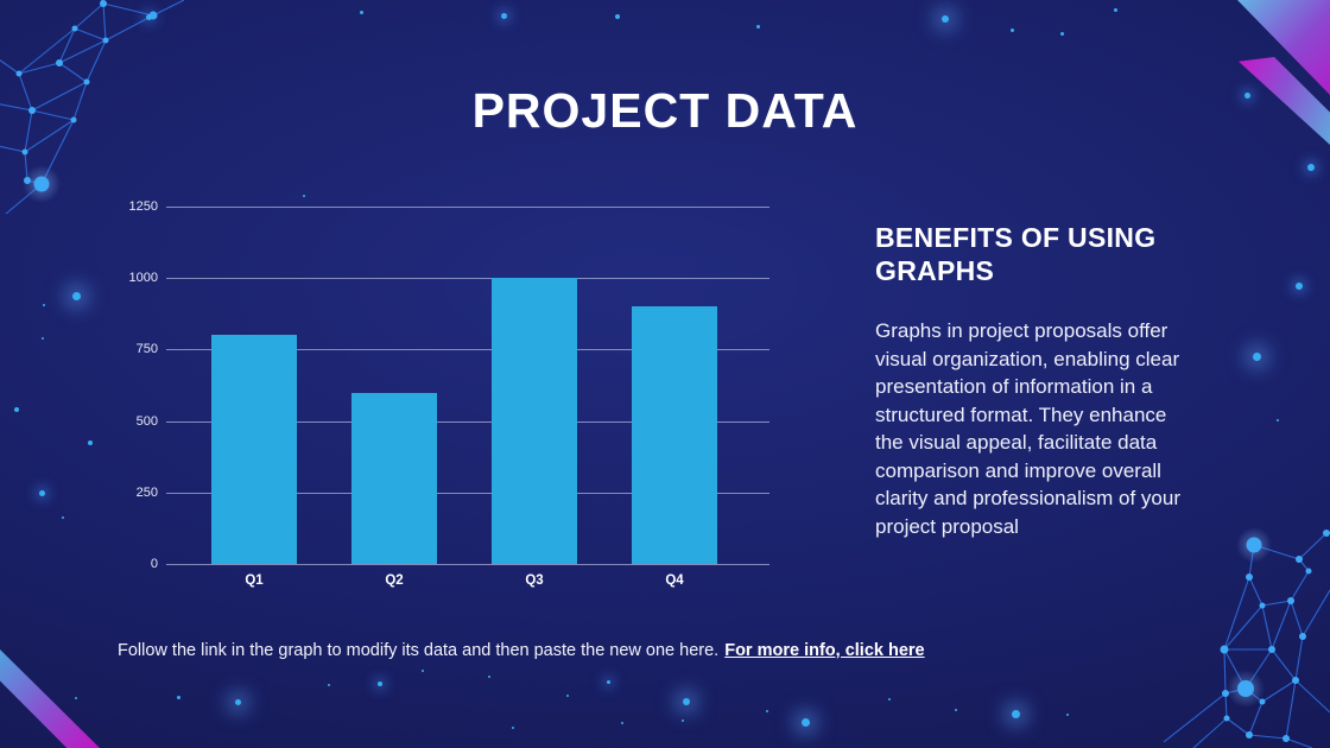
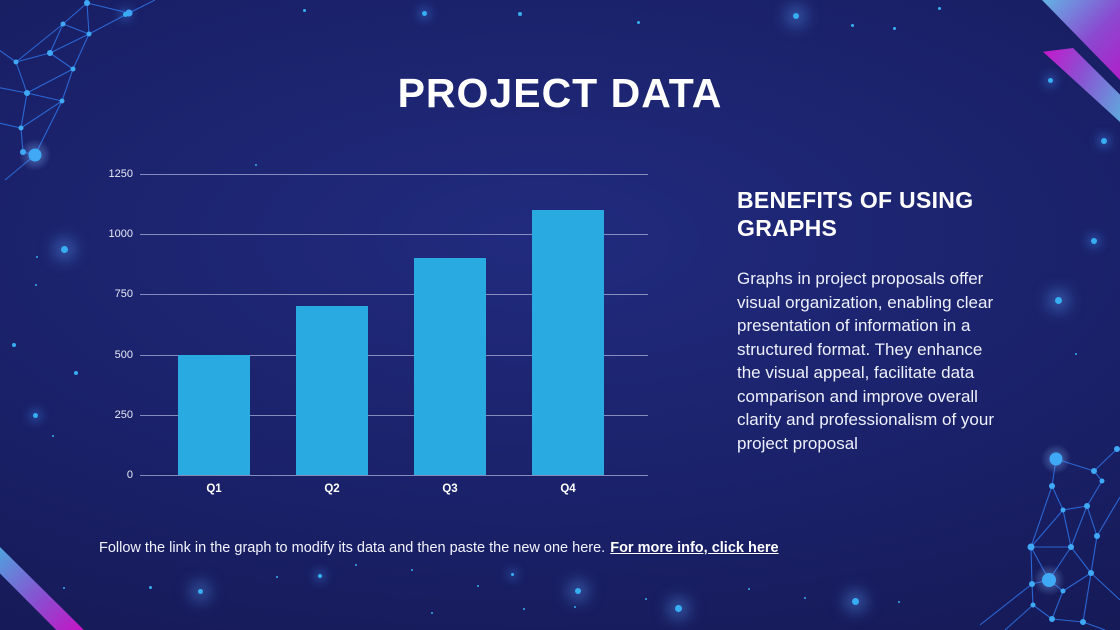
Q1: 800 -> 500
Q2: 600 -> 700
Q3: 1000 -> 900
Q4: 900 -> 1100
